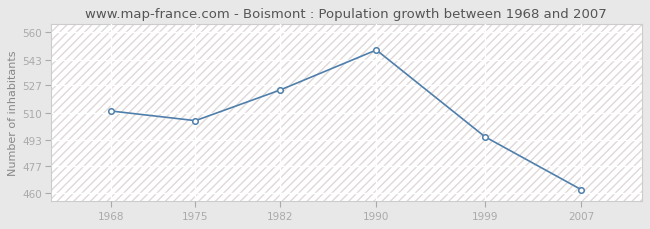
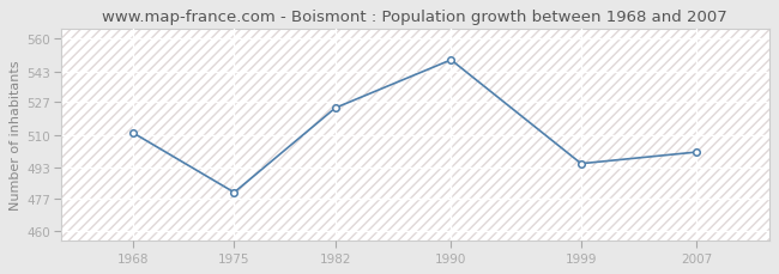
1975: 505 -> 480
2007: 462 -> 501
